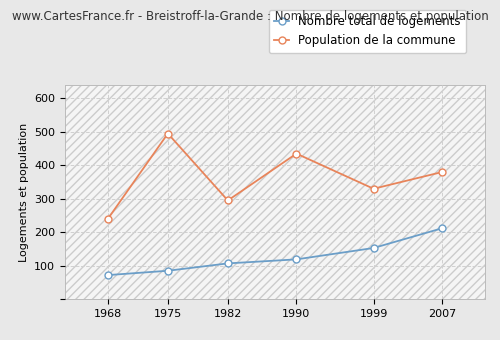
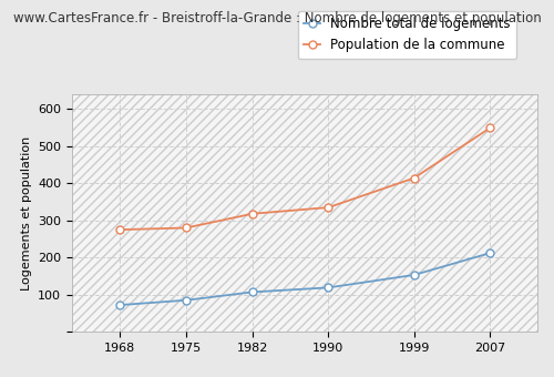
Population de la commune/1968: 240 -> 275
Population de la commune/1975: 495 -> 280
Population de la commune/1982: 295 -> 318
Population de la commune/1990: 435 -> 335
Population de la commune/1999: 330 -> 414
Population de la commune/2007: 380 -> 549
